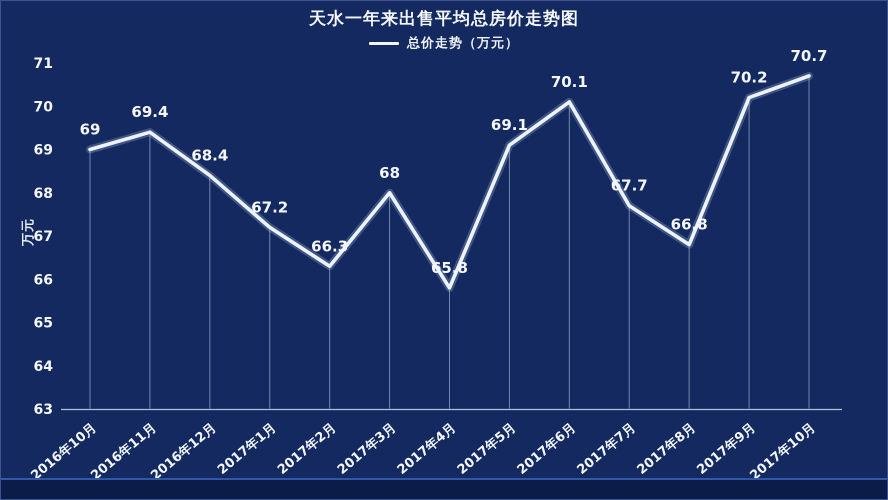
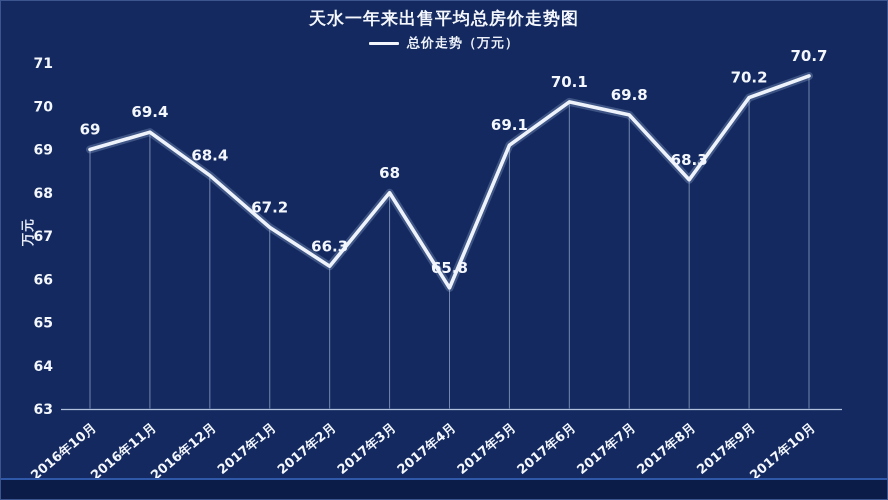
2017年7月: 67.7 -> 69.8
2017年8月: 66.8 -> 68.3
